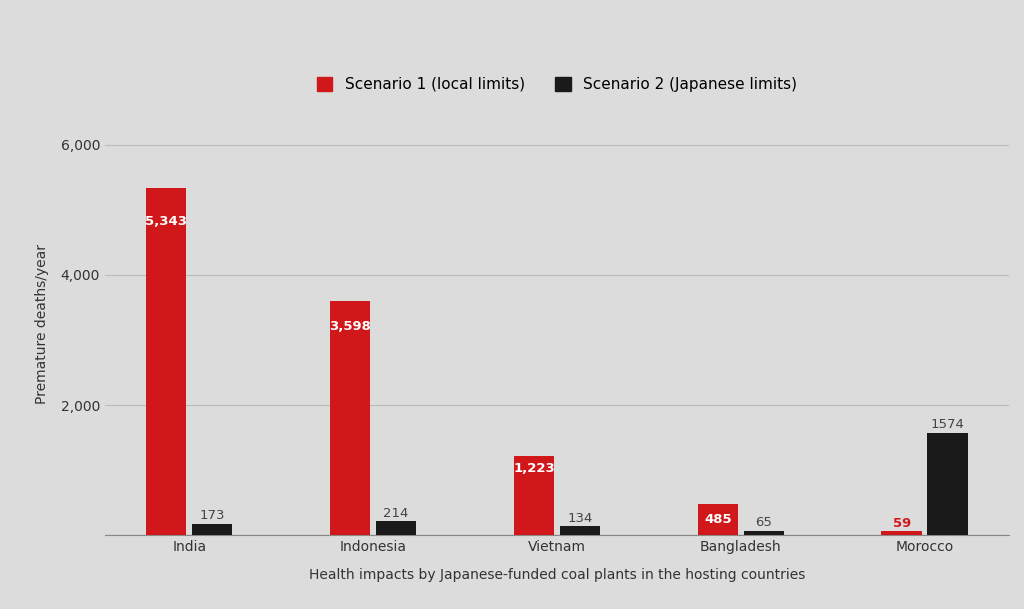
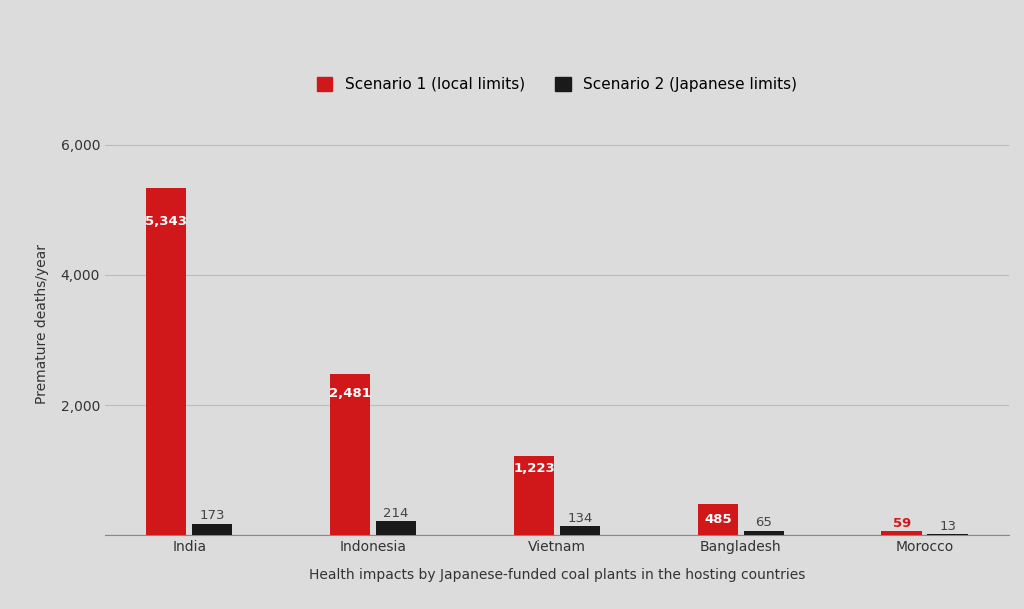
Scenario 1 (local limits)/Indonesia: 3,598 -> 2,481
Scenario 2 (Japanese limits)/Morocco: 1574 -> 13
